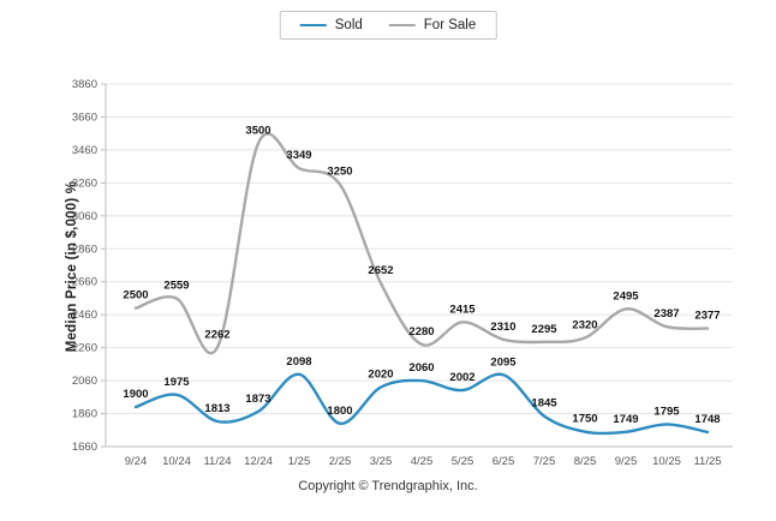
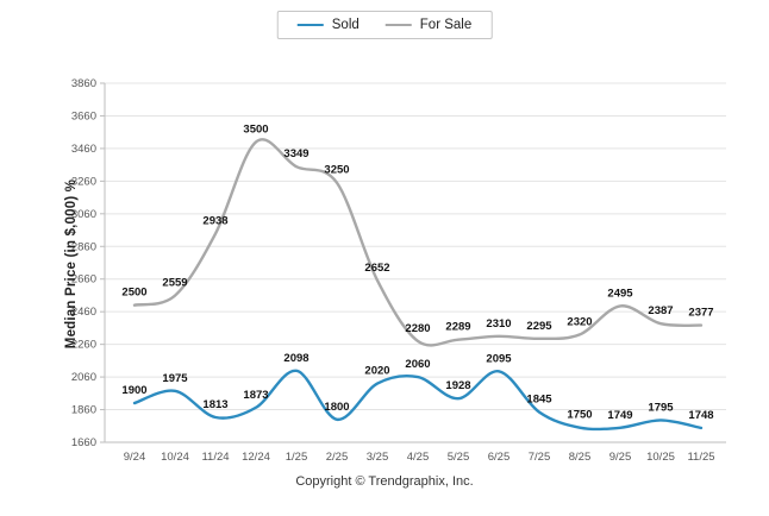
For Sale/11/24: 2262 -> 2938
Sold/5/25: 2002 -> 1928
For Sale/5/25: 2415 -> 2289
